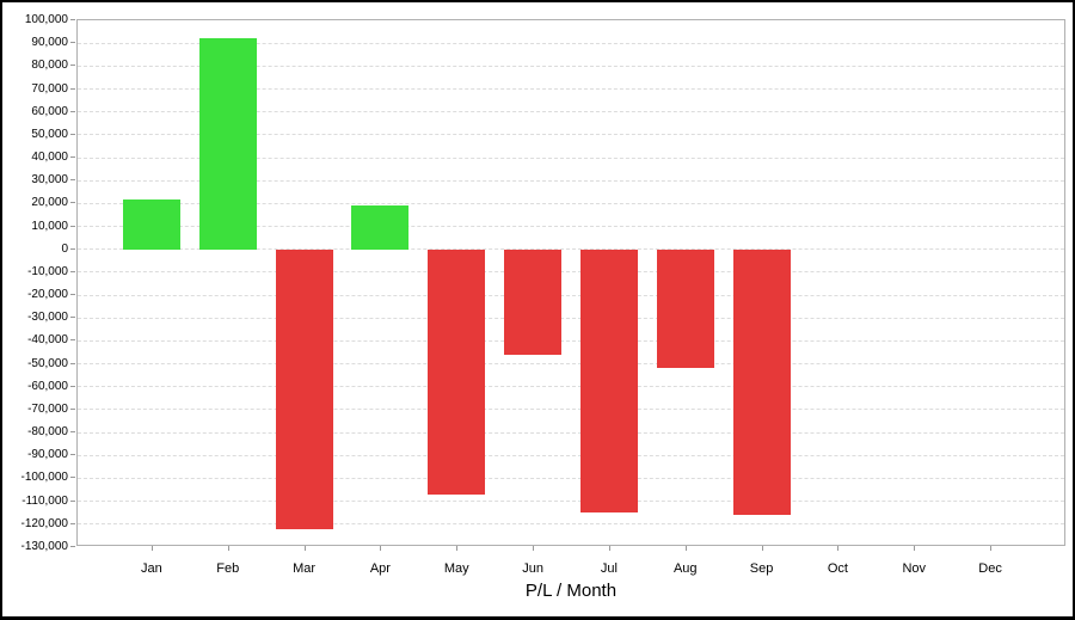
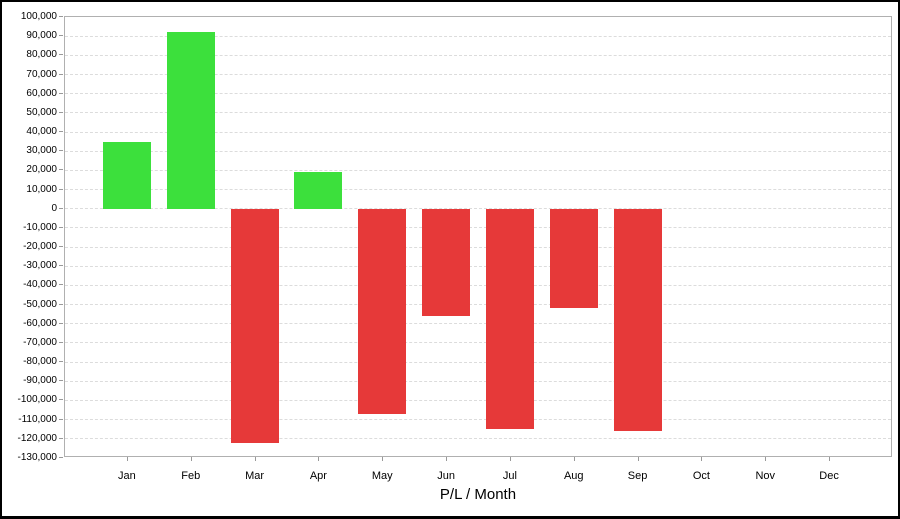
Jan: 22000 -> 35000
Jun: -46000 -> -56000
